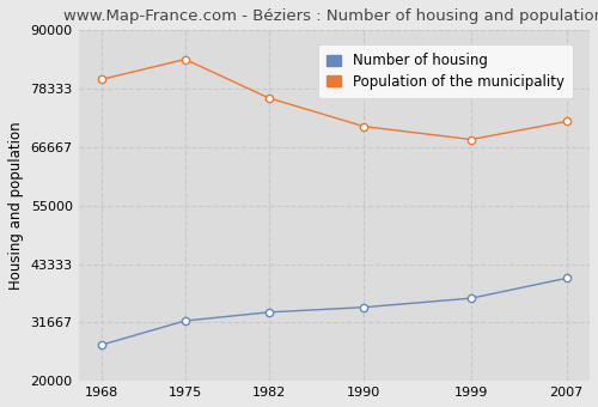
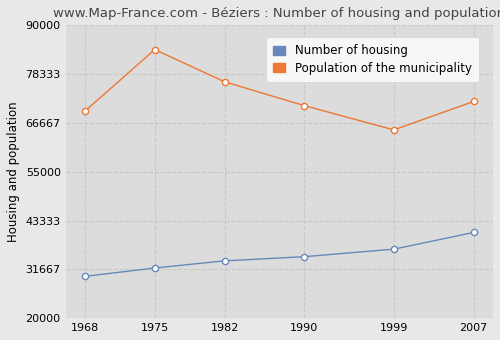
Number of housing/1968: 27200 -> 30000
Population of the municipality/1968: 80200 -> 69500
Population of the municipality/1999: 68200 -> 65000
